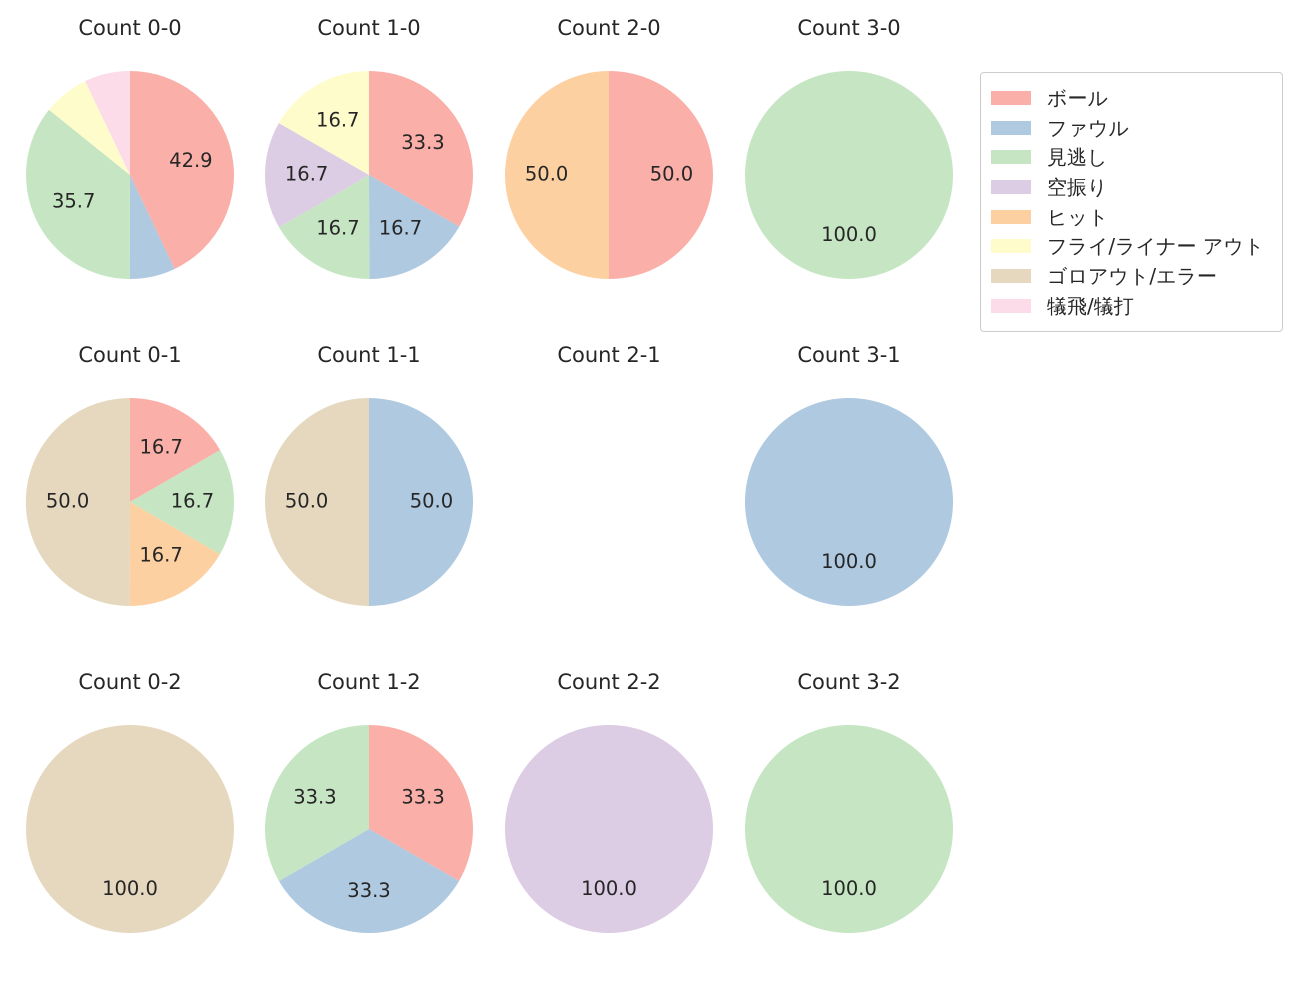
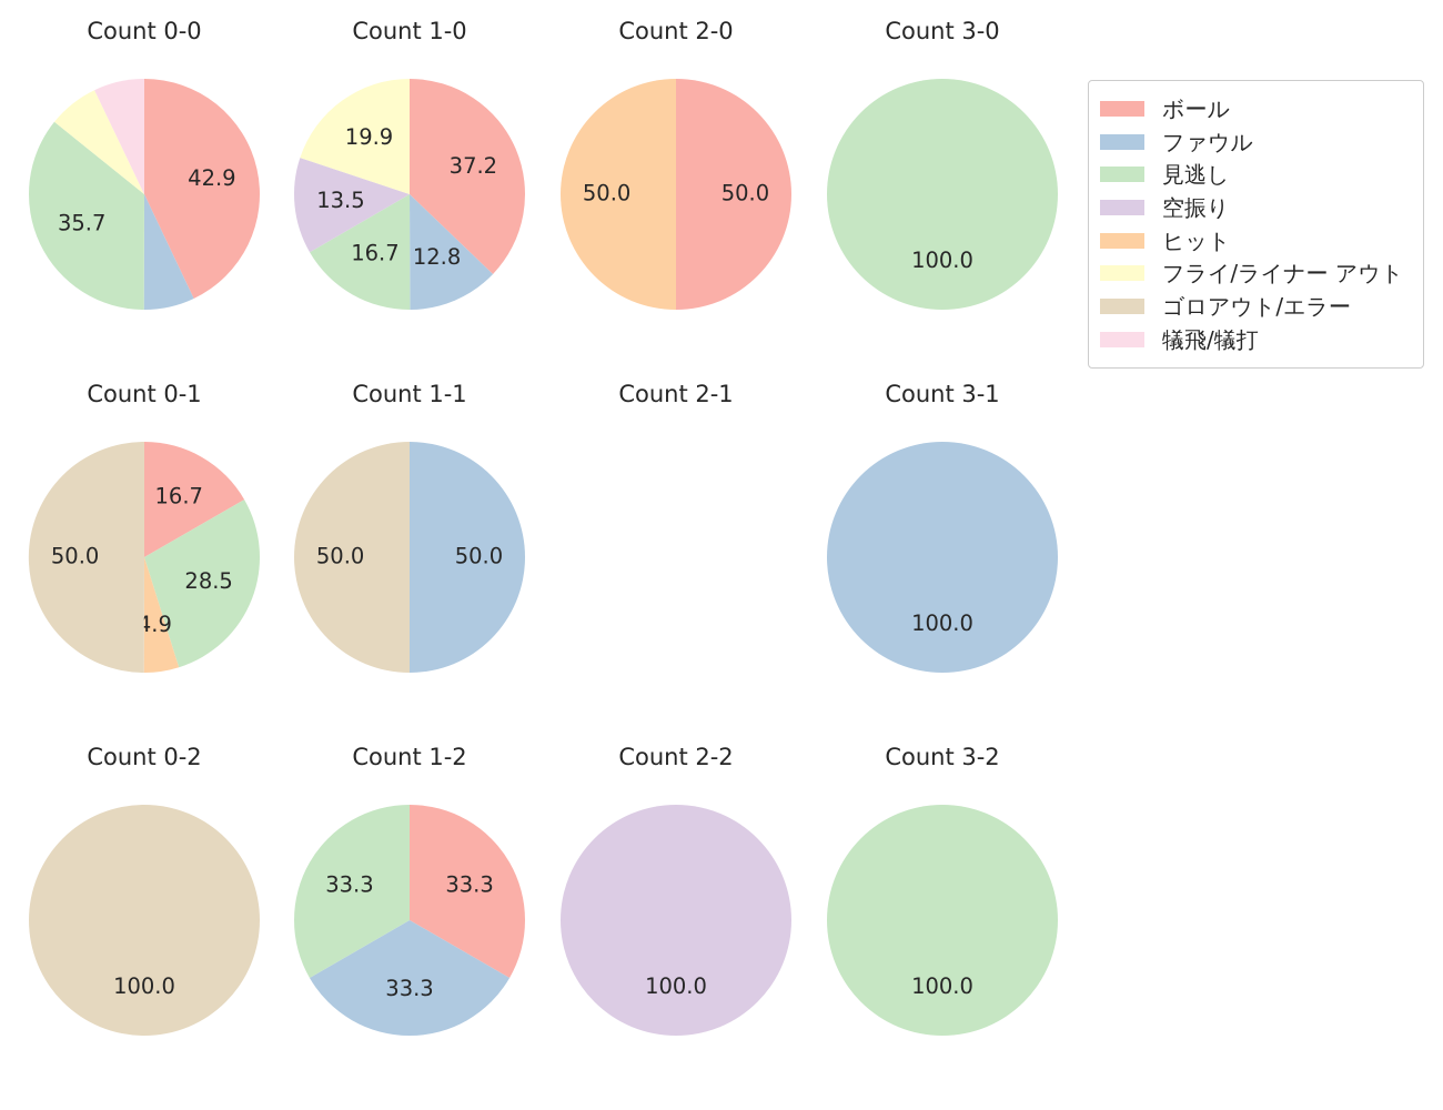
Count 1-0/ボール: 33.3 -> 37.2
Count 1-0/ファウル: 16.7 -> 12.8
Count 1-0/空振り: 16.7 -> 13.5
Count 1-0/フライ/ライナー アウト: 16.7 -> 19.9
Count 0-1/見逃し: 16.7 -> 28.5
Count 0-1/ヒット: 16.7 -> 4.9
